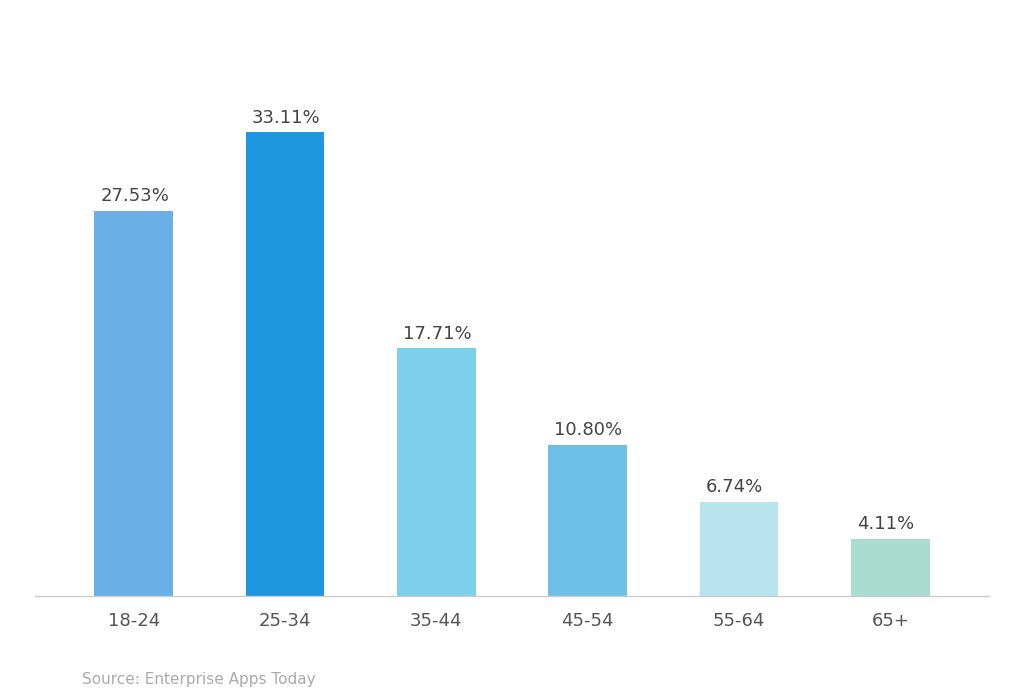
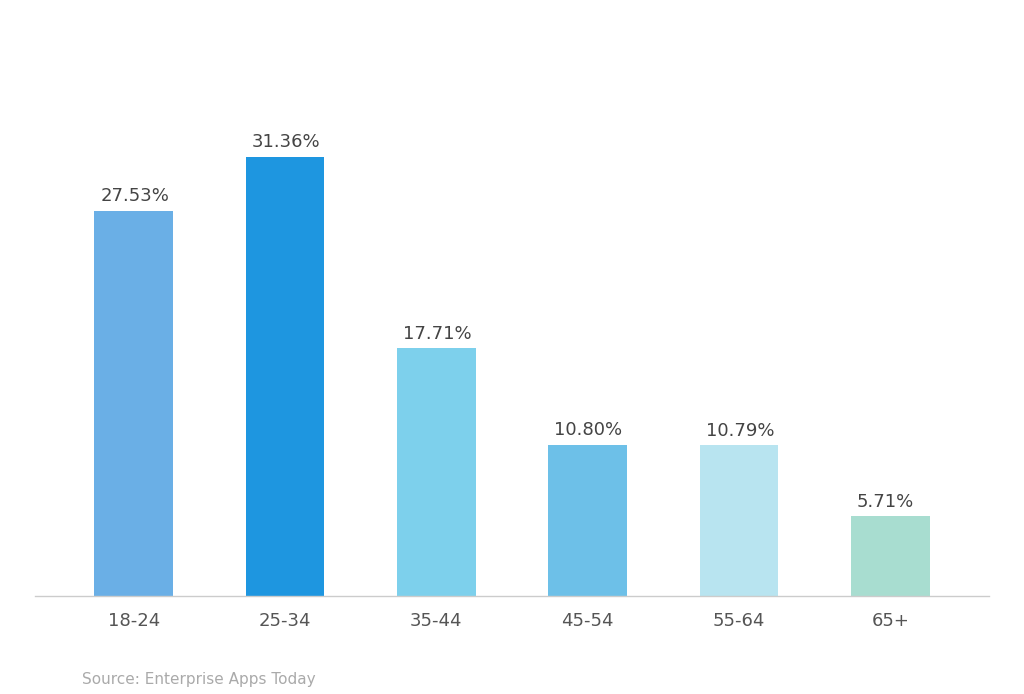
25-34: 33.11% -> 31.36%
55-64: 6.74% -> 10.79%
65+: 4.11% -> 5.71%
